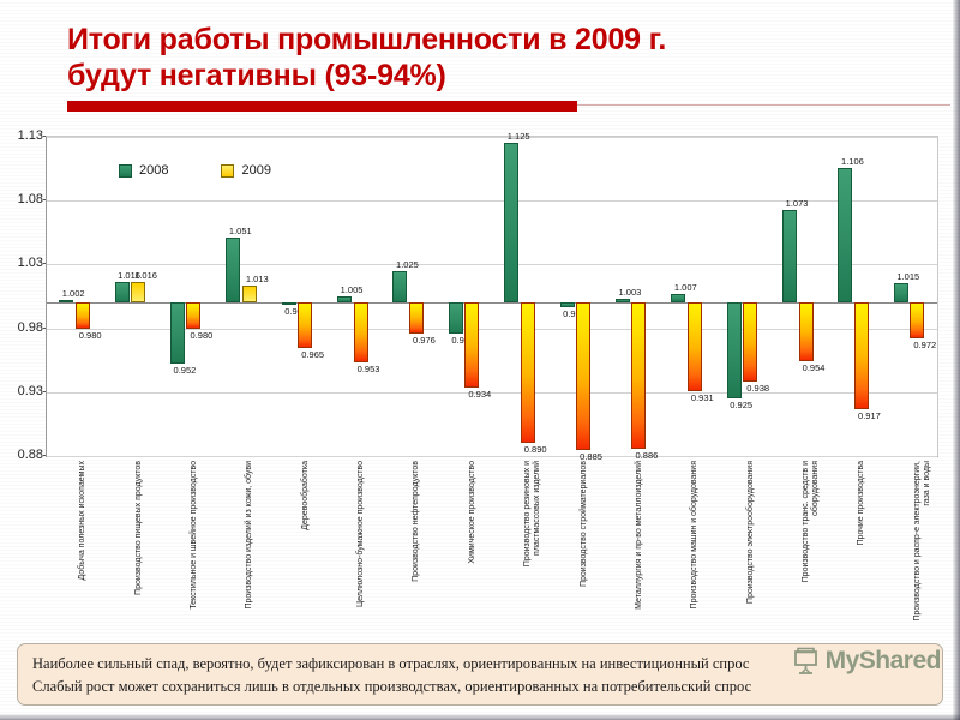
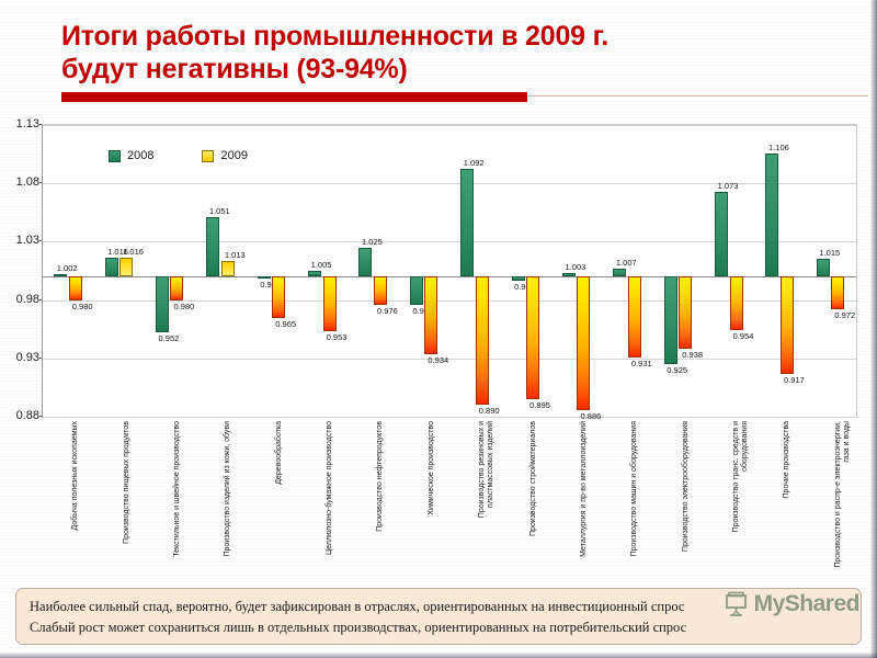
2008/Производство резиновых и пластмассовых изделий: 1.125 -> 1.092
2009/Производство стройматериалов: 0.885 -> 0.895
